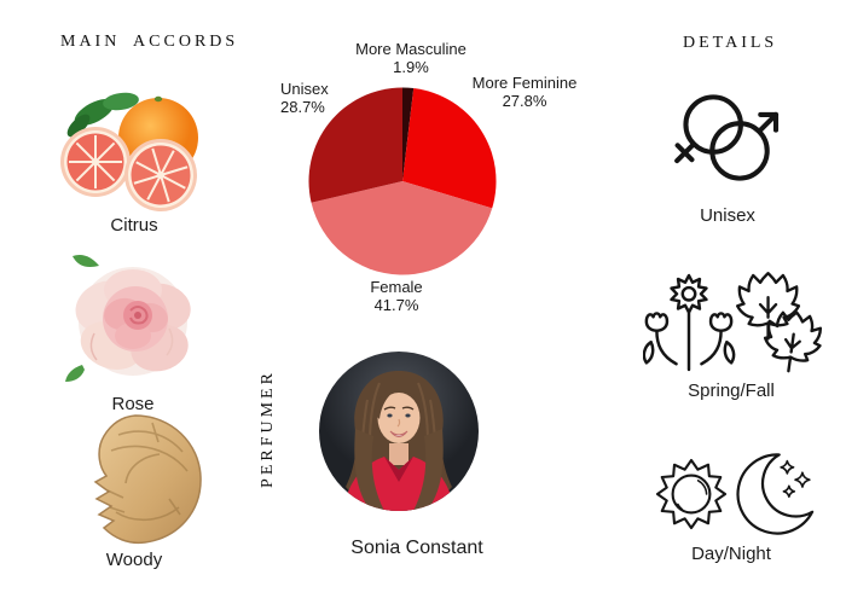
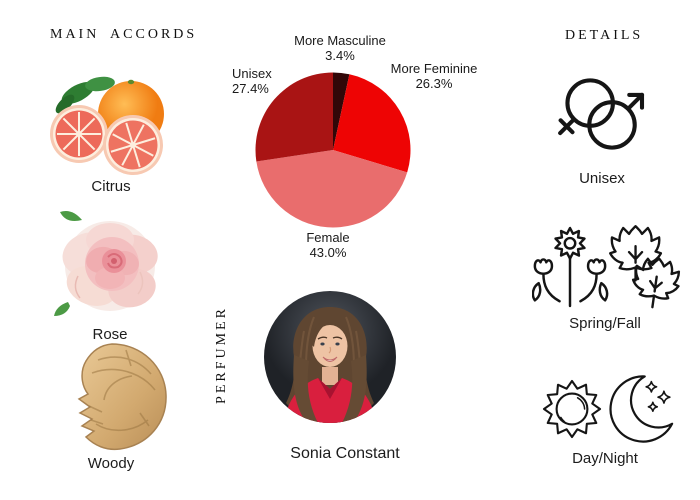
More Masculine: 1.9% -> 3.4%
More Feminine: 27.8% -> 26.3%
Female: 41.7% -> 43.0%
Unisex: 28.7% -> 27.4%
